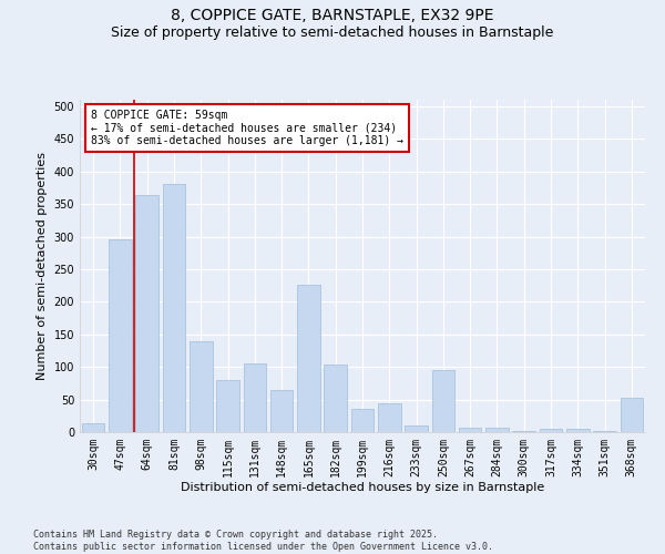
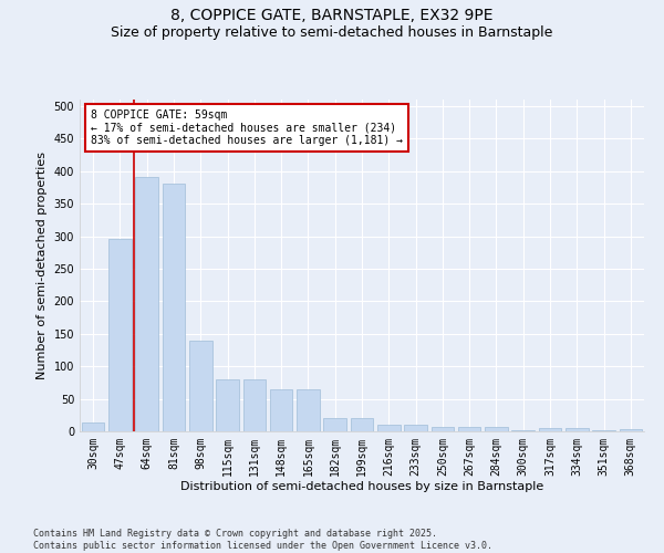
64sqm: 364 -> 391
131sqm: 106 -> 80
165sqm: 226 -> 65
182sqm: 104 -> 20
199sqm: 36 -> 20
216sqm: 44 -> 10
250sqm: 96 -> 7
368sqm: 52 -> 3
